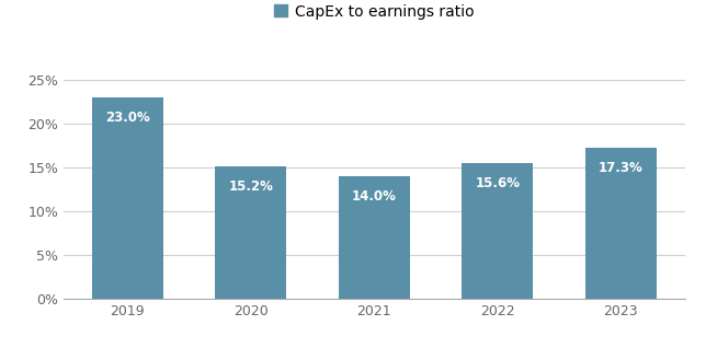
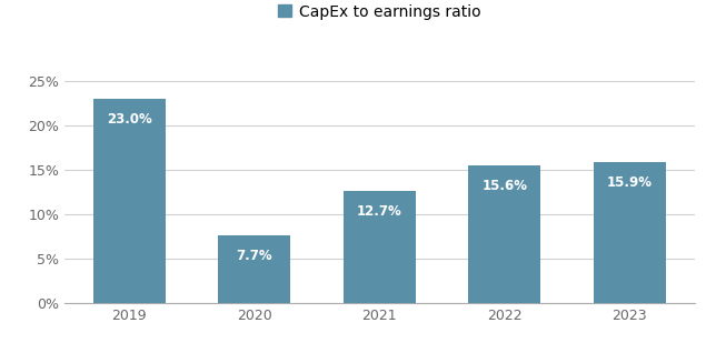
2020: 15.2% -> 7.7%
2021: 14.0% -> 12.7%
2023: 17.3% -> 15.9%
